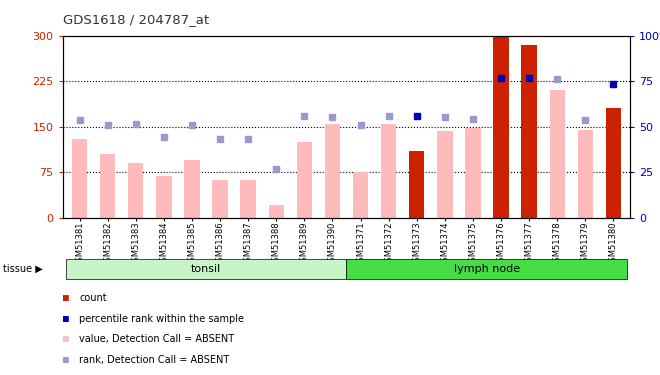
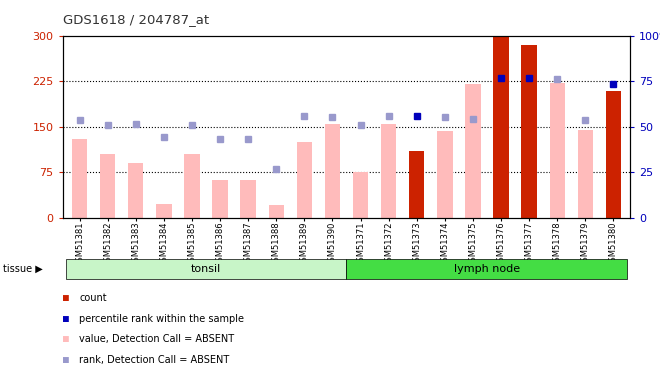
GSM51384: 68 -> 22
GSM51385: 95 -> 104
GSM51375: 147 -> 220
GSM51378: 210 -> 222
GSM51380: 180 -> 208
